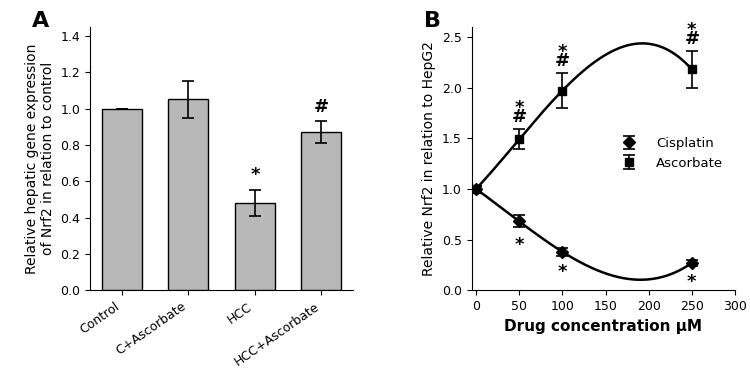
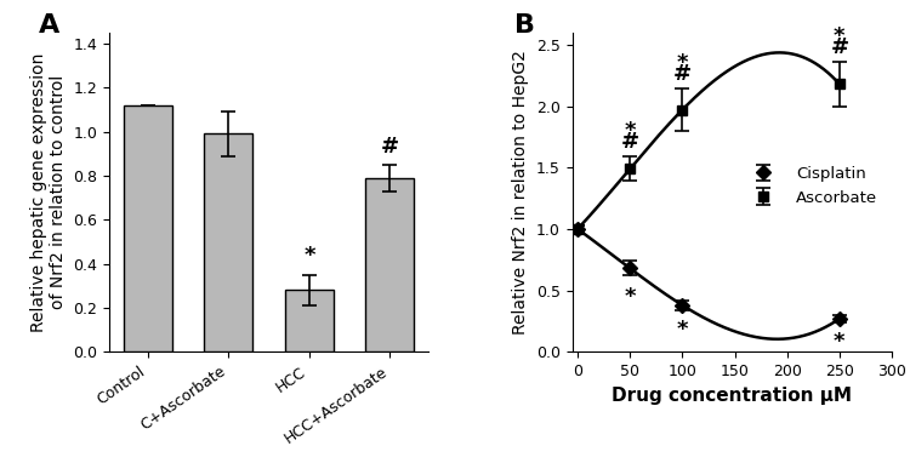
Control: 1.00 -> 1.12
C+Ascorbate: 1.05 -> 0.99
HCC: 0.48 -> 0.28
HCC+Ascorbate: 0.87 -> 0.79
